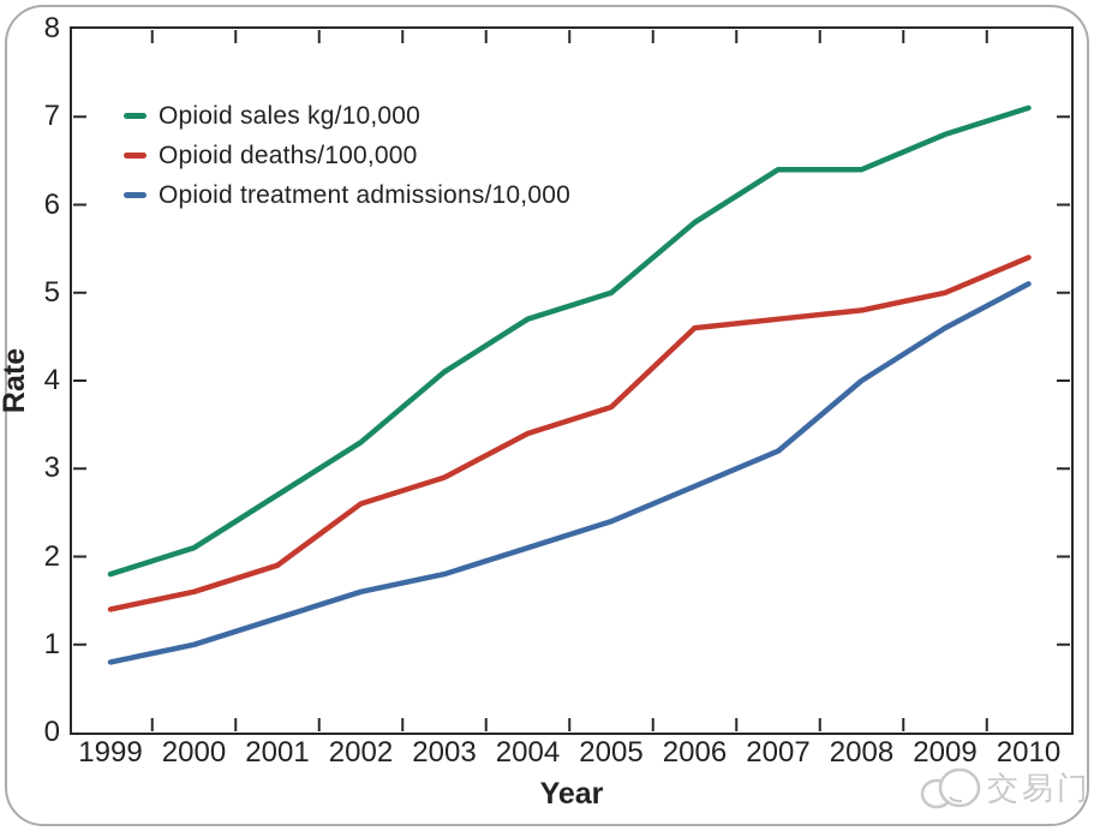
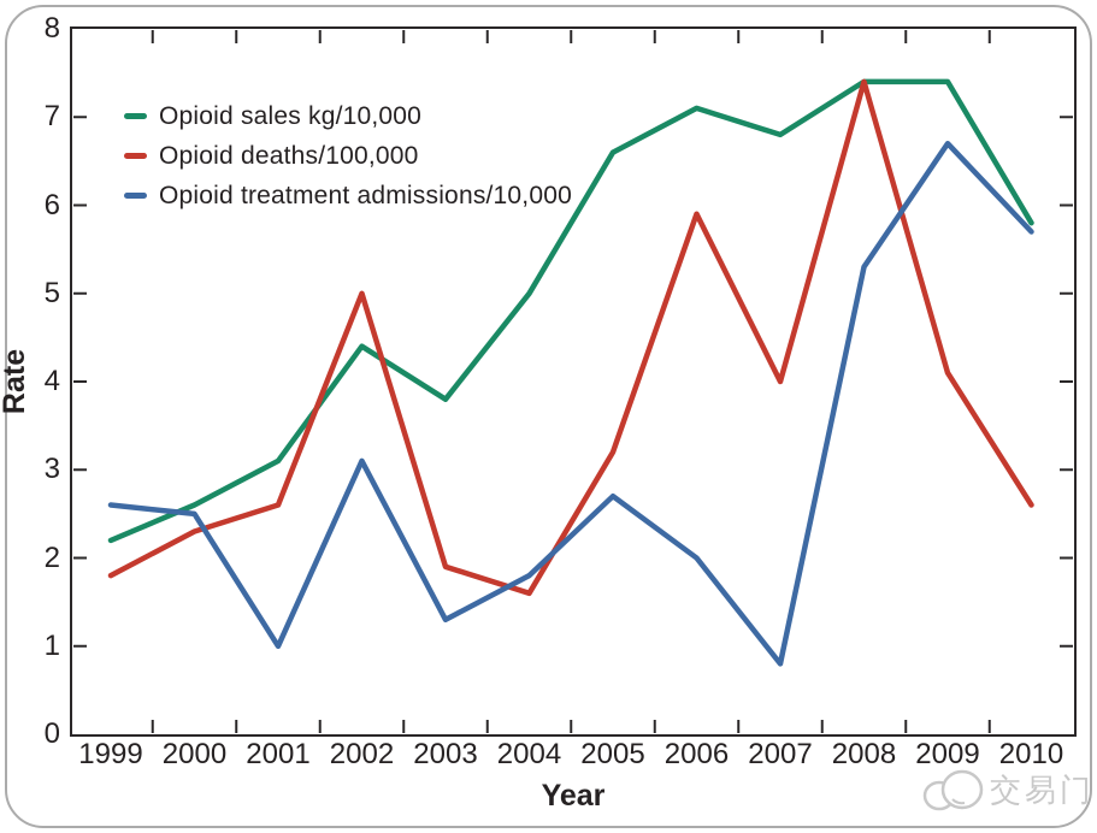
Opioid sales kg/10,000/1999: 1.8 -> 2.2
Opioid deaths/100,000/1999: 1.4 -> 1.8
Opioid treatment admissions/10,000/1999: 0.8 -> 2.6
Opioid sales kg/10,000/2000: 2.1 -> 2.6
Opioid deaths/100,000/2000: 1.6 -> 2.3
Opioid treatment admissions/10,000/2000: 1.0 -> 2.5
Opioid sales kg/10,000/2001: 2.7 -> 3.1
Opioid deaths/100,000/2001: 1.9 -> 2.6
Opioid treatment admissions/10,000/2001: 1.3 -> 1.0
Opioid sales kg/10,000/2002: 3.3 -> 4.4
Opioid deaths/100,000/2002: 2.6 -> 5.0
Opioid treatment admissions/10,000/2002: 1.6 -> 3.1
Opioid sales kg/10,000/2003: 4.1 -> 3.8
Opioid deaths/100,000/2003: 2.9 -> 1.9
Opioid treatment admissions/10,000/2003: 1.8 -> 1.3
Opioid sales kg/10,000/2004: 4.7 -> 5.0
Opioid deaths/100,000/2004: 3.4 -> 1.6
Opioid treatment admissions/10,000/2004: 2.1 -> 1.8
Opioid sales kg/10,000/2005: 5.0 -> 6.6
Opioid deaths/100,000/2005: 3.7 -> 3.2
Opioid treatment admissions/10,000/2005: 2.4 -> 2.7
Opioid sales kg/10,000/2006: 5.8 -> 7.1
Opioid deaths/100,000/2006: 4.6 -> 5.9
Opioid treatment admissions/10,000/2006: 2.8 -> 2.0
Opioid sales kg/10,000/2007: 6.4 -> 6.8
Opioid deaths/100,000/2007: 4.7 -> 4.0
Opioid treatment admissions/10,000/2007: 3.2 -> 0.8
Opioid sales kg/10,000/2008: 6.4 -> 7.4
Opioid deaths/100,000/2008: 4.8 -> 7.4
Opioid treatment admissions/10,000/2008: 4.0 -> 5.3
Opioid sales kg/10,000/2009: 6.8 -> 7.4
Opioid deaths/100,000/2009: 5.0 -> 4.1
Opioid treatment admissions/10,000/2009: 4.6 -> 6.7
Opioid sales kg/10,000/2010: 7.1 -> 5.8
Opioid deaths/100,000/2010: 5.4 -> 2.6
Opioid treatment admissions/10,000/2010: 5.1 -> 5.7
